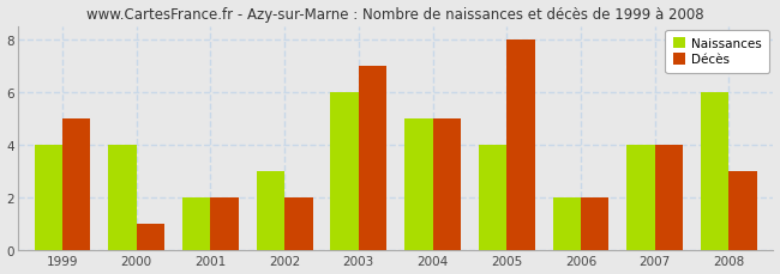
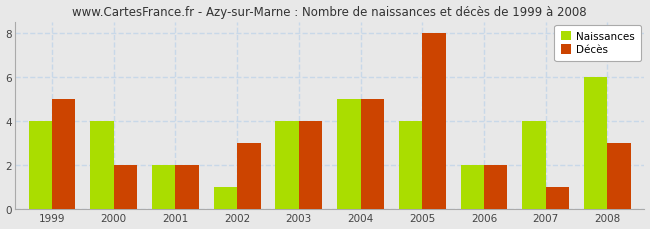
Décès/2000: 1 -> 2
Naissances/2002: 3 -> 1
Décès/2002: 2 -> 3
Naissances/2003: 6 -> 4
Décès/2003: 7 -> 4
Décès/2007: 4 -> 1
